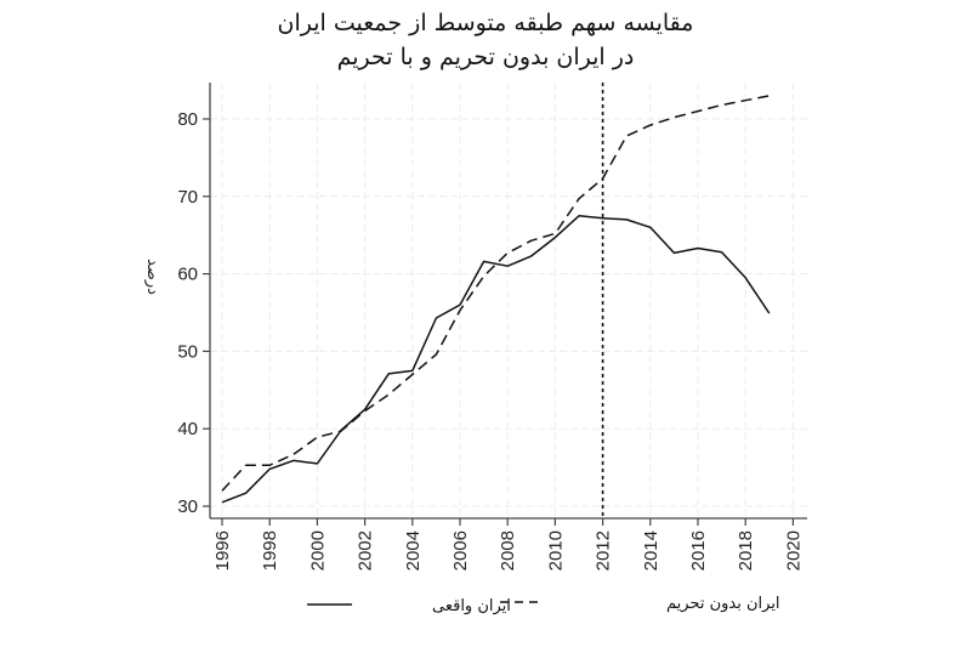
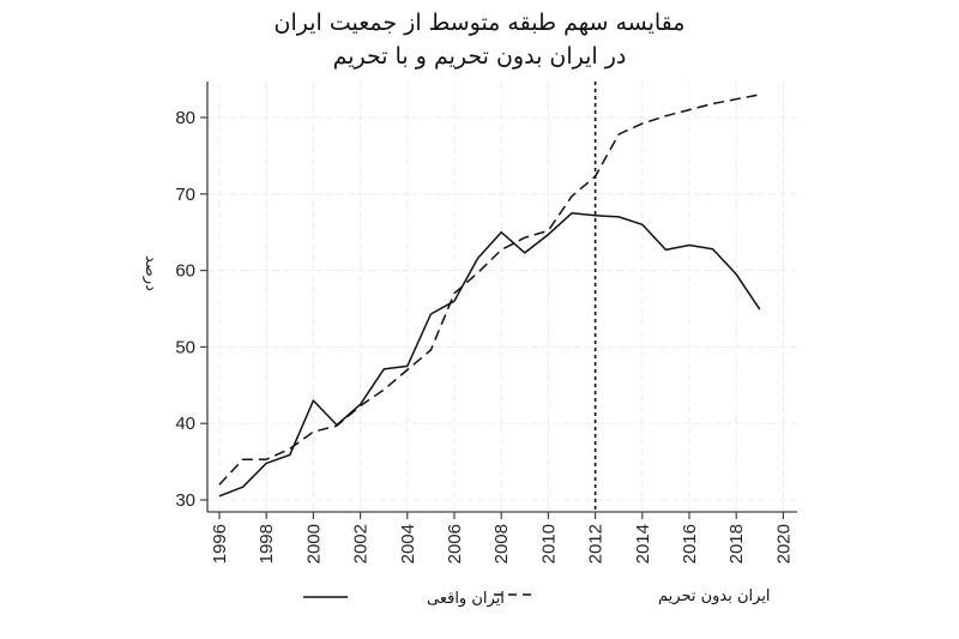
ایران واقعی/2000: 36 -> 43
ایران بدون تحریم/2006: 55 -> 57
ایران واقعی/2008: 61 -> 65
